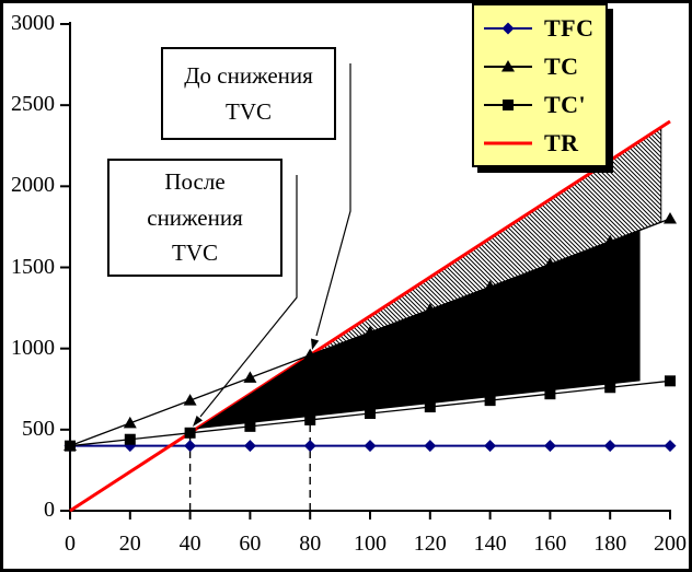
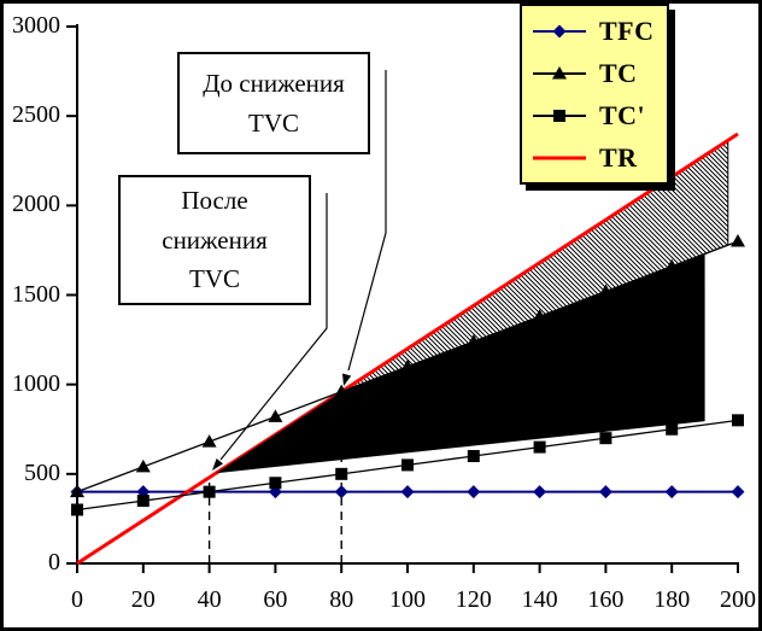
TC'/0: 400 -> 300
TFC/180: 400 -> 900
TR/180: 2160 -> 1400
